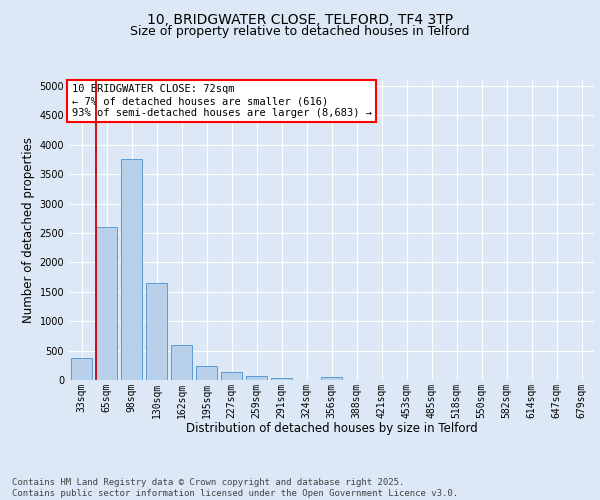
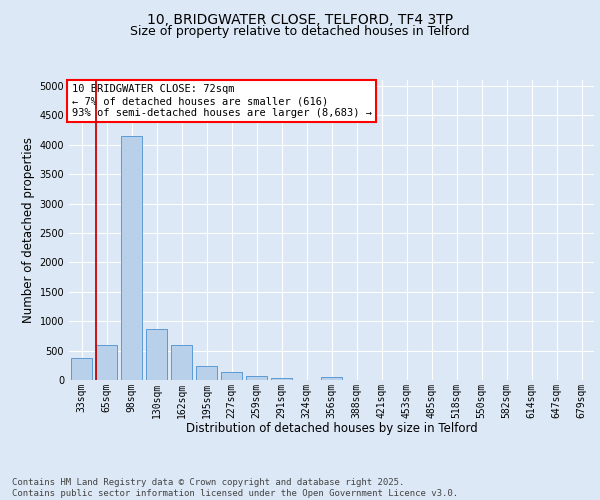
65sqm: 2600 -> 600
98sqm: 3750 -> 4140
130sqm: 1650 -> 860
